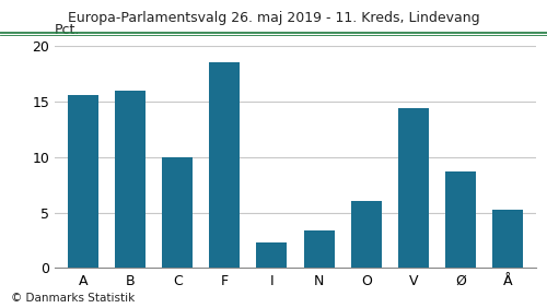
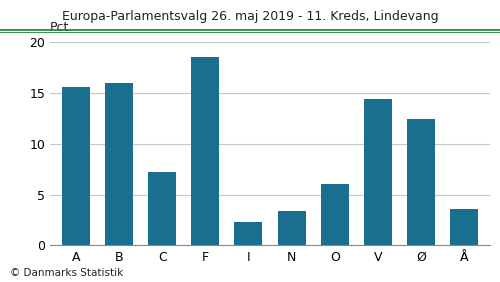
C: 10.0 -> 7.2
Ø: 8.7 -> 12.4
Å: 5.3 -> 3.6
